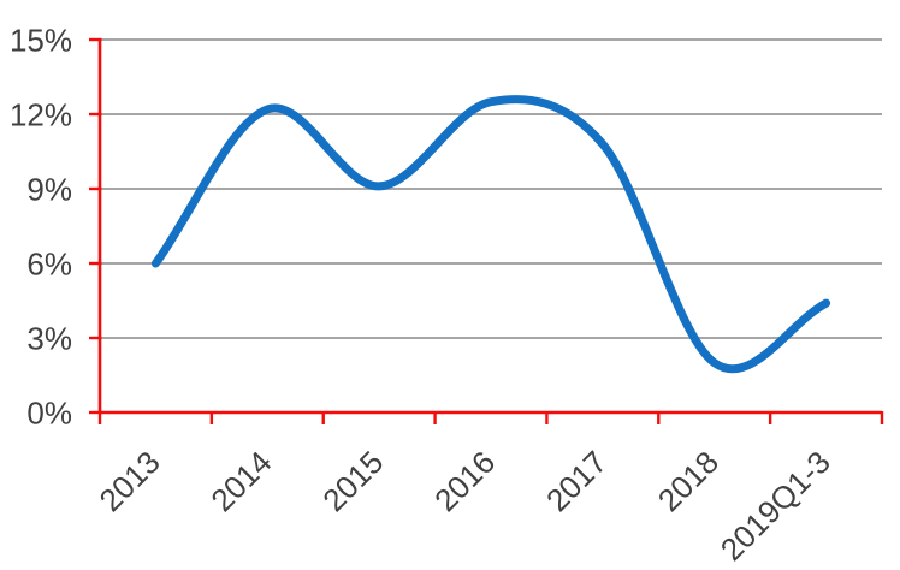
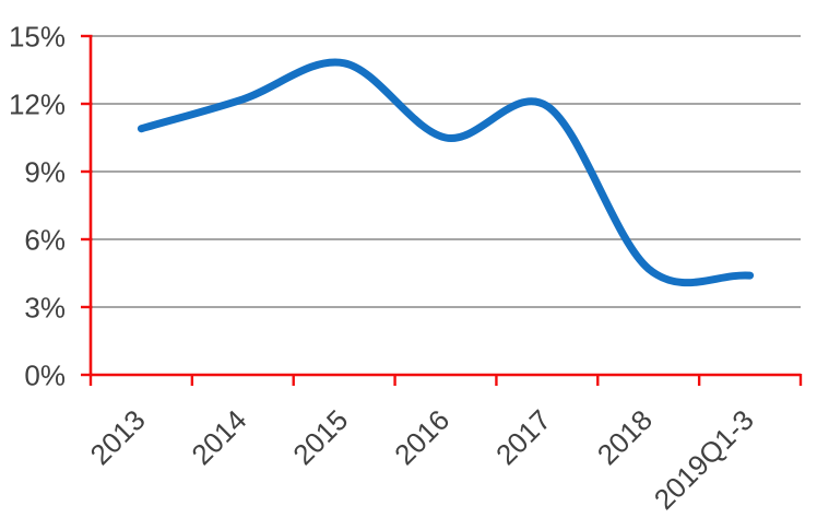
2013: 6.0% -> 10.9%
2015: 9.1% -> 13.8%
2016: 12.5% -> 10.5%
2017: 10.8% -> 11.9%
2018: 2.0% -> 4.7%
